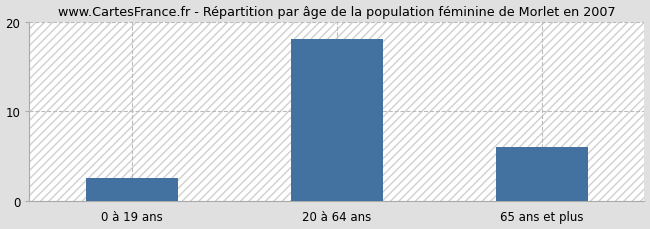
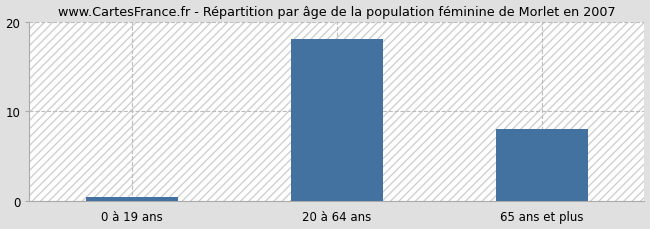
0 à 19 ans: 2.6 -> 0.5
65 ans et plus: 6.0 -> 8.0
